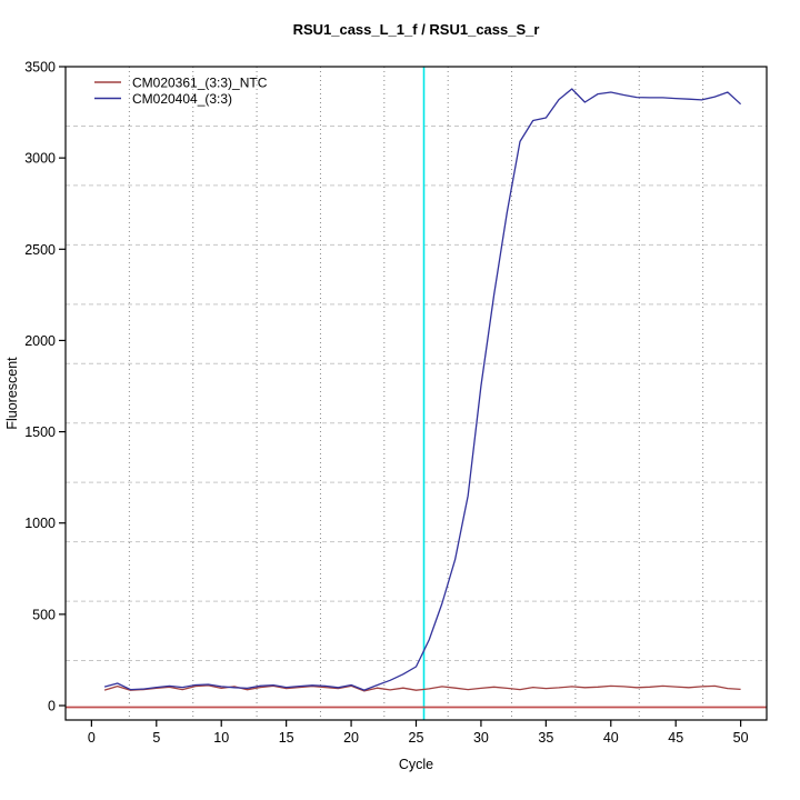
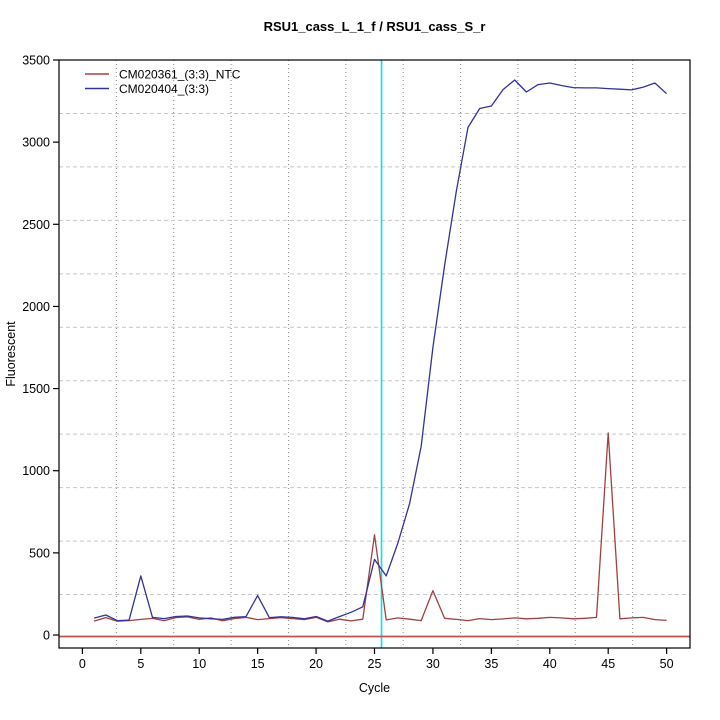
CM020404_(3:3)/5: 100 -> 360
CM020404_(3:3)/15: 100 -> 240
CM020361_(3:3)_NTC/25: 80 -> 610
CM020404_(3:3)/25: 210 -> 460
CM020361_(3:3)_NTC/30: 100 -> 270
CM020361_(3:3)_NTC/45: 100 -> 1230
